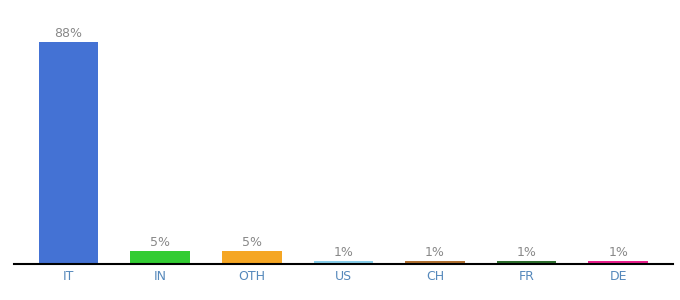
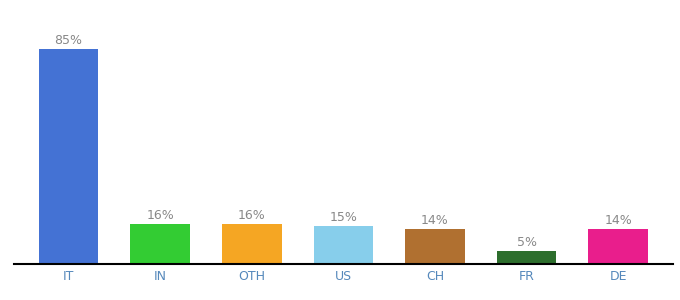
IT: 88% -> 85%
IN: 5% -> 16%
OTH: 5% -> 16%
US: 1% -> 15%
CH: 1% -> 14%
FR: 1% -> 5%
DE: 1% -> 14%
